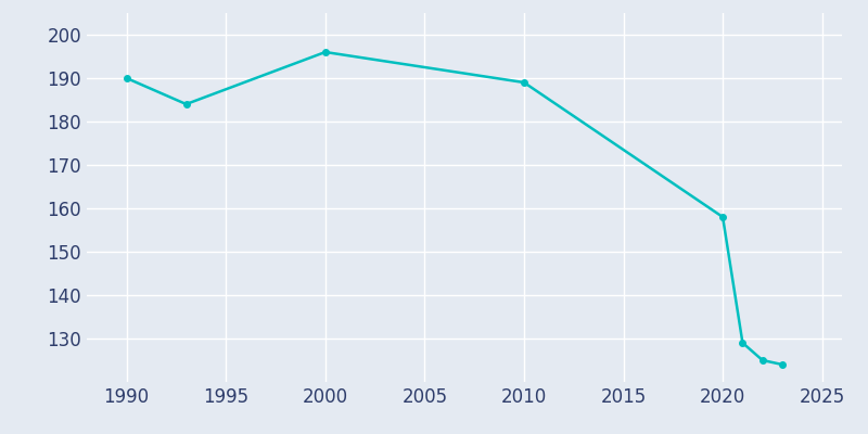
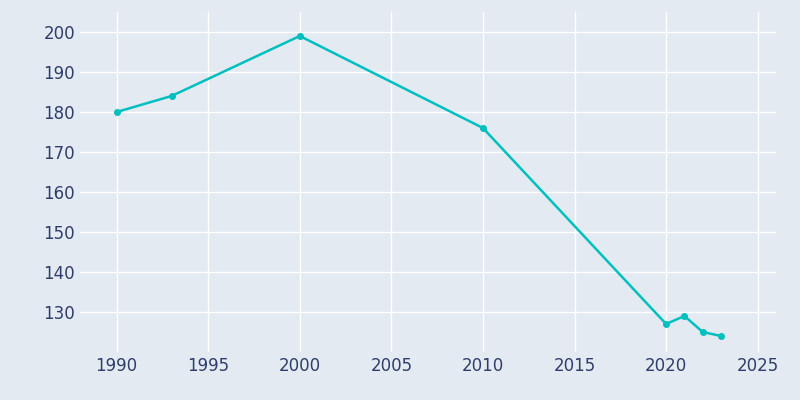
1990: 190 -> 180
2000: 196 -> 199
2010: 189 -> 176
2020: 158 -> 127
